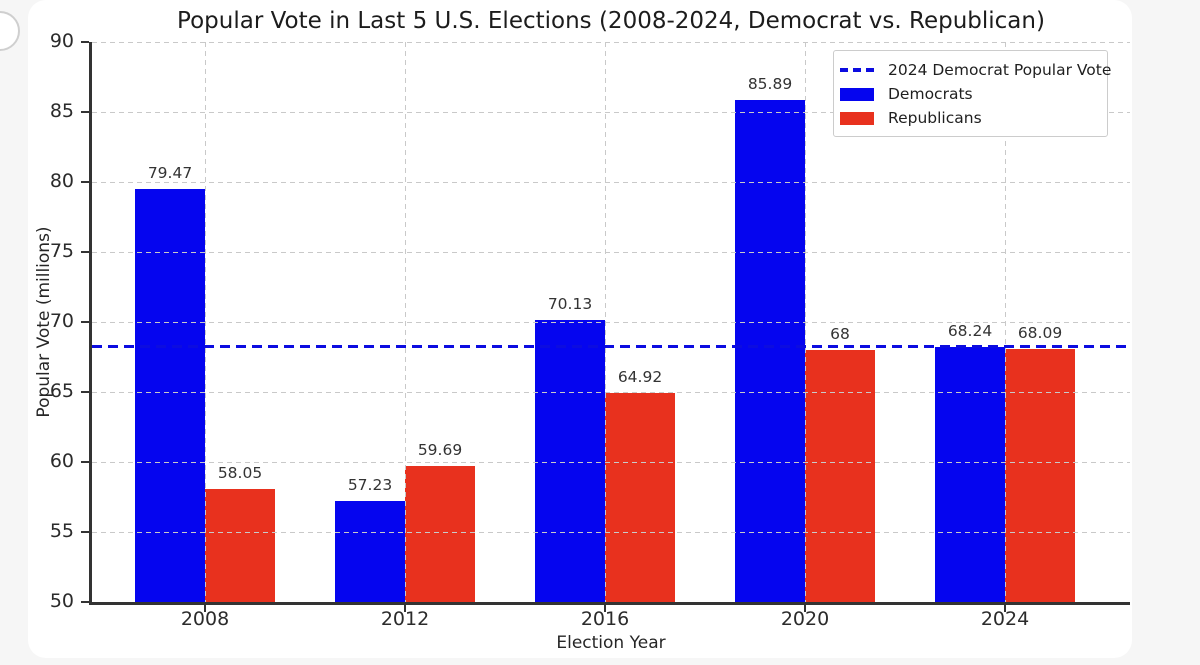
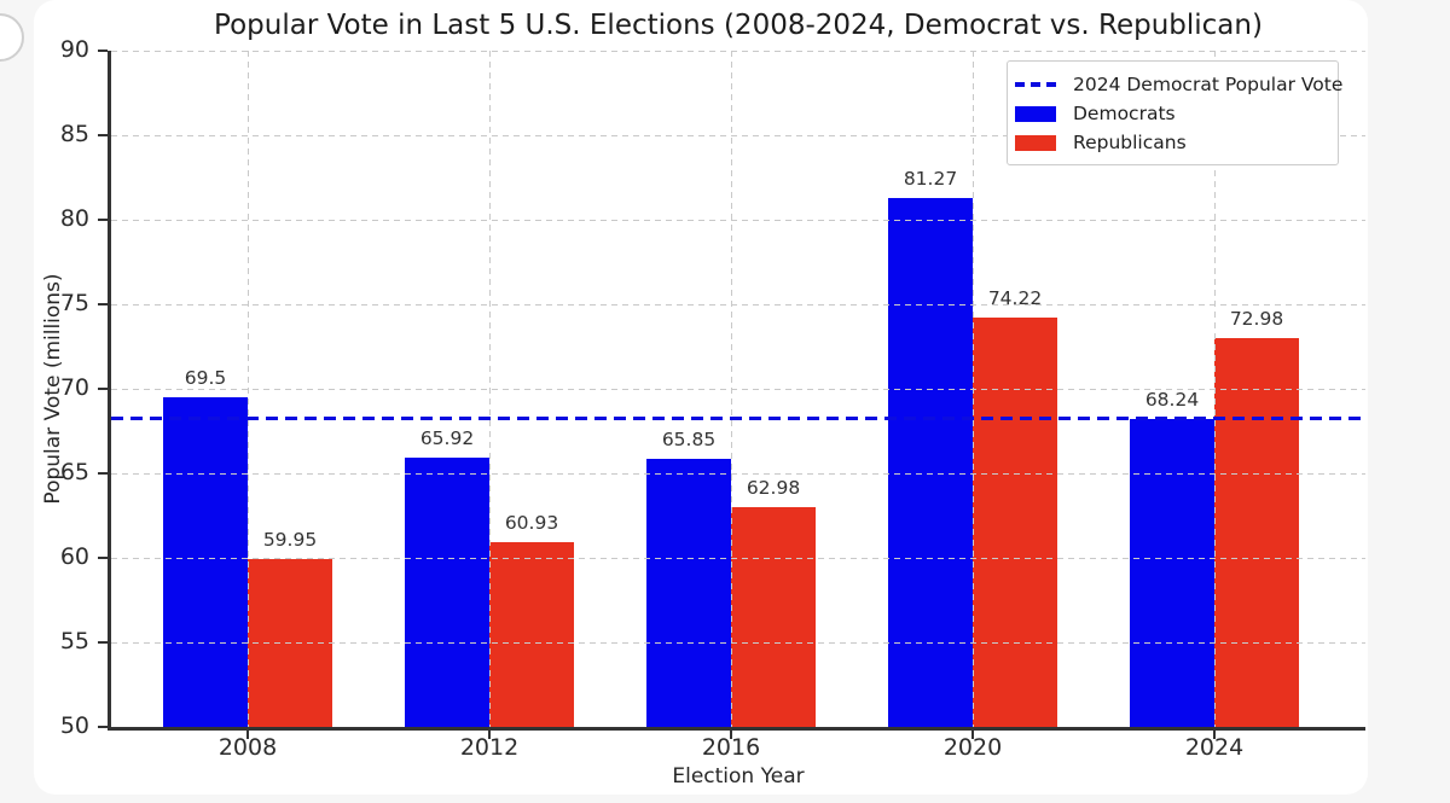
Democrats/2008: 79.47 -> 69.5
Republicans/2008: 58.05 -> 59.95
Democrats/2012: 57.23 -> 65.92
Republicans/2012: 59.69 -> 60.93
Democrats/2016: 70.13 -> 65.85
Republicans/2016: 64.92 -> 62.98
Democrats/2020: 85.89 -> 81.27
Republicans/2020: 68 -> 74.22
Republicans/2024: 68.09 -> 72.98
